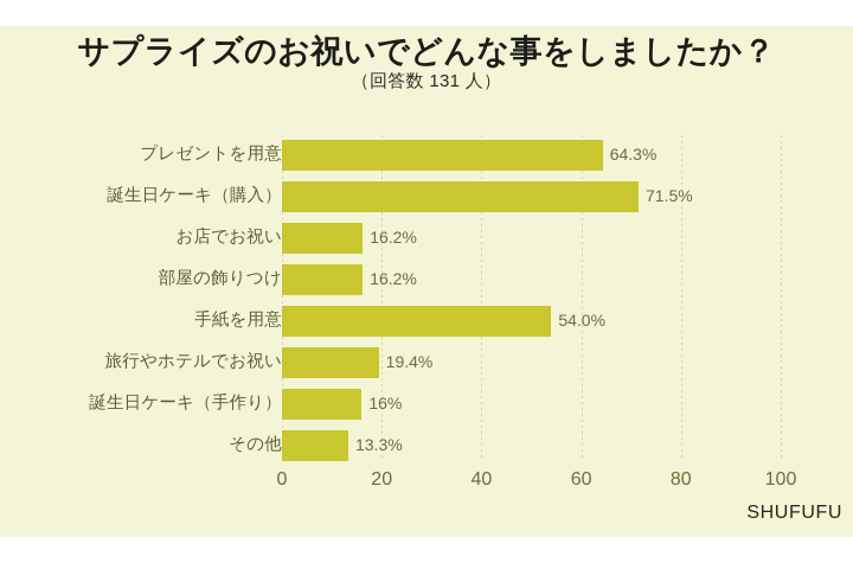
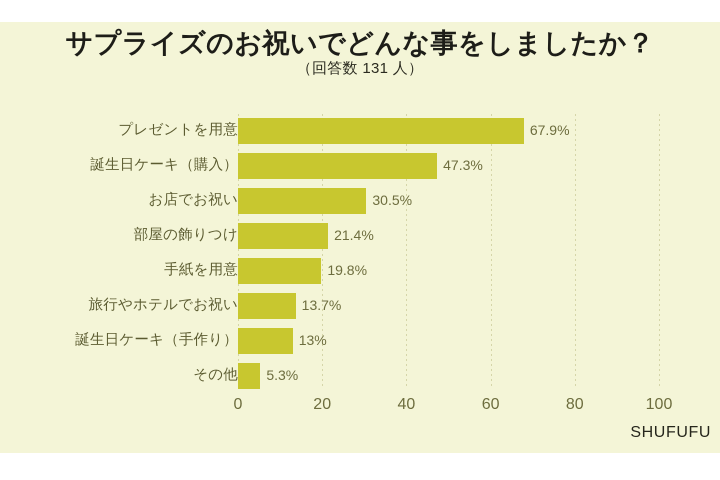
プレゼントを用意: 64.3% -> 67.9%
誕生日ケーキ（購入）: 71.5% -> 47.3%
お店でお祝い: 16.2% -> 30.5%
部屋の飾りつけ: 16.2% -> 21.4%
手紙を用意: 54.0% -> 19.8%
旅行やホテルでお祝い: 19.4% -> 13.7%
誕生日ケーキ（手作り）: 16% -> 13%
その他: 13.3% -> 5.3%
